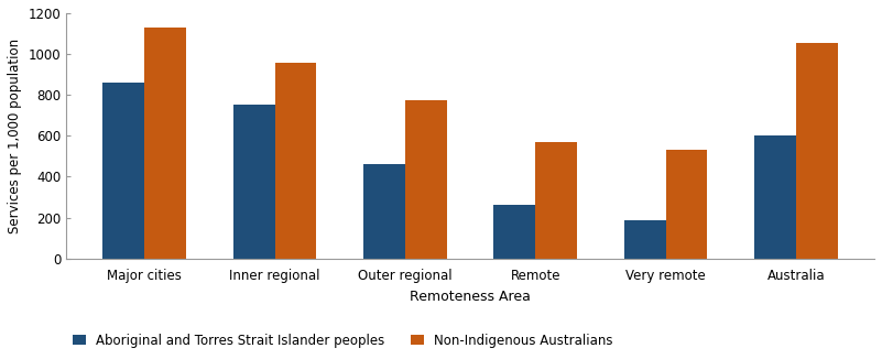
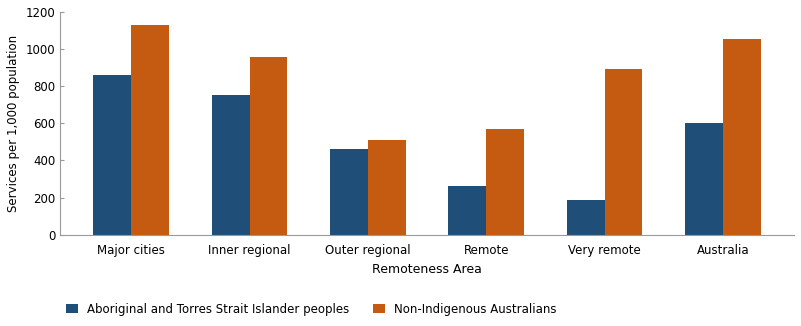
Non-Indigenous Australians/Outer regional: 780 -> 510
Non-Indigenous Australians/Very remote: 530 -> 890
